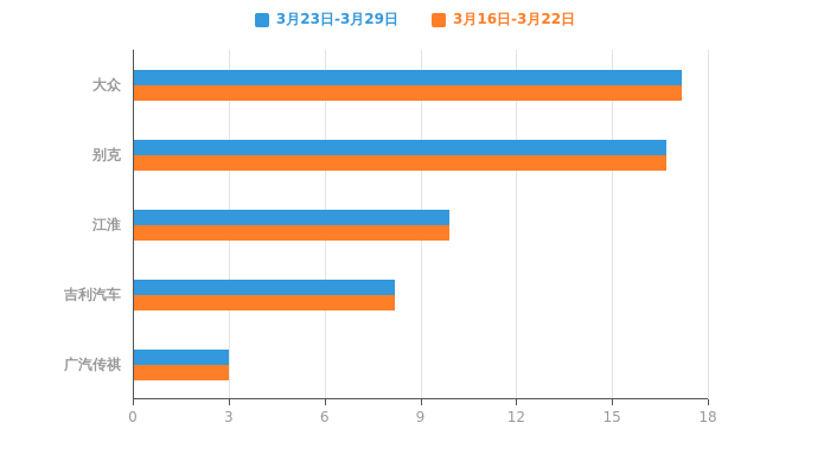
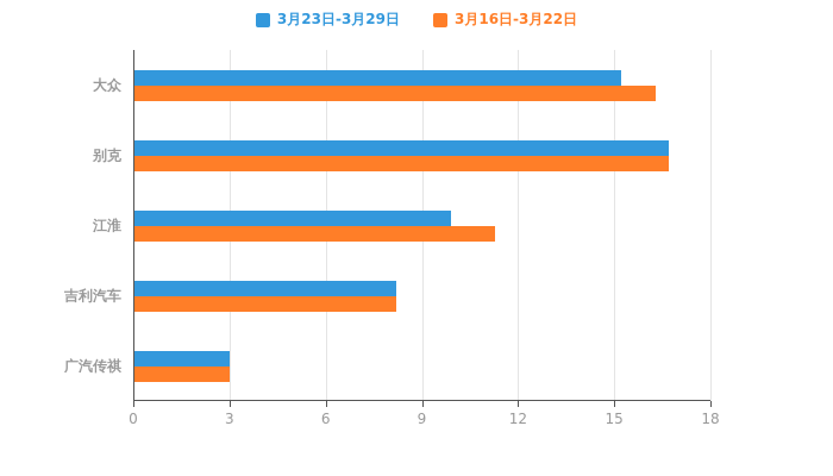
3月23日-3月29日/大众: 17.2 -> 15.2
3月16日-3月22日/大众: 17.2 -> 16.3
3月16日-3月22日/江淮: 9.9 -> 11.3
